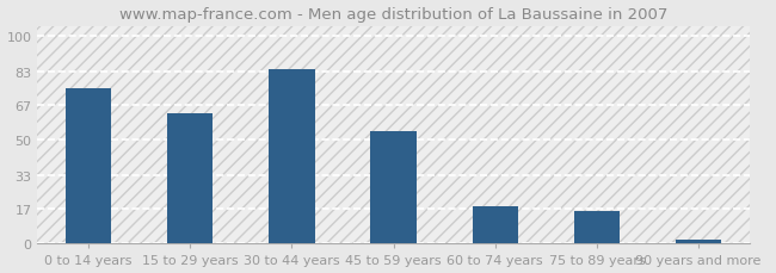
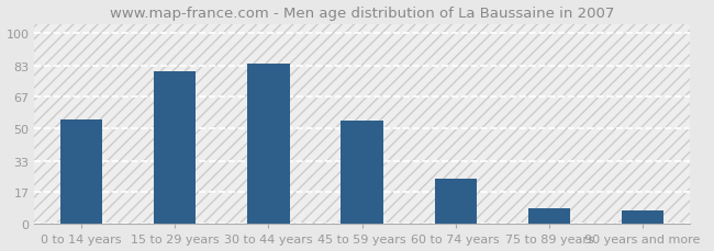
0 to 14 years: 75 -> 55
15 to 29 years: 63 -> 80
60 to 74 years: 18 -> 24
75 to 89 years: 16 -> 8
90 years and more: 2 -> 7
